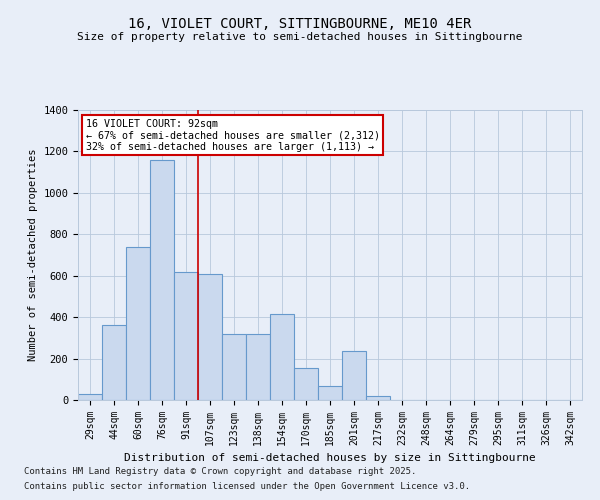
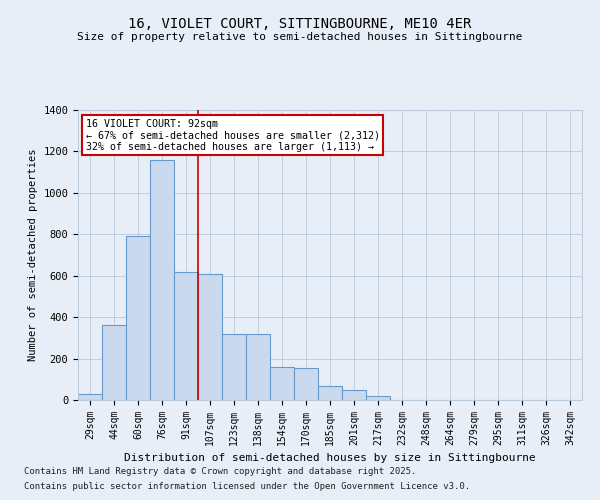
60sqm: 740 -> 790
154sqm: 415 -> 160
201sqm: 235 -> 50
